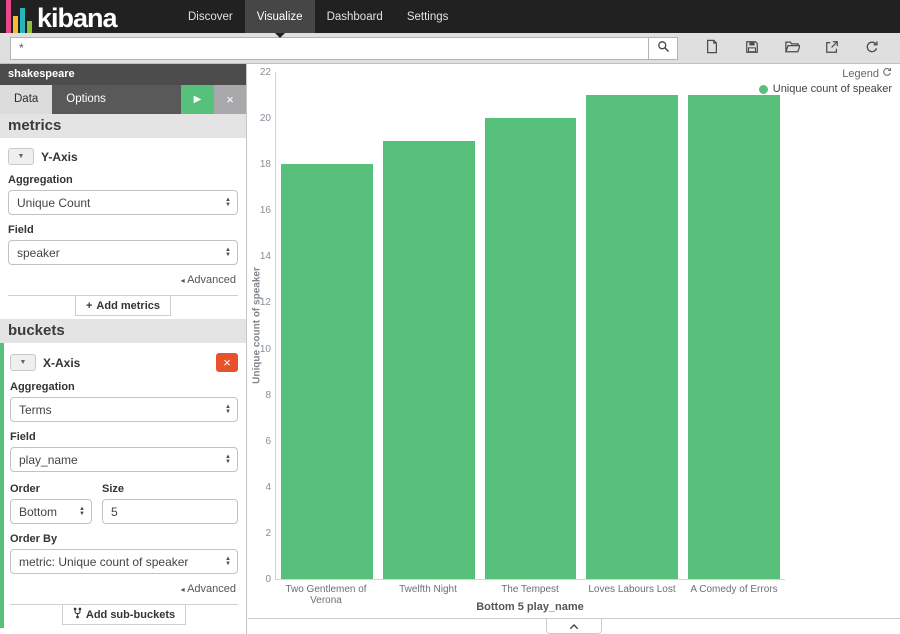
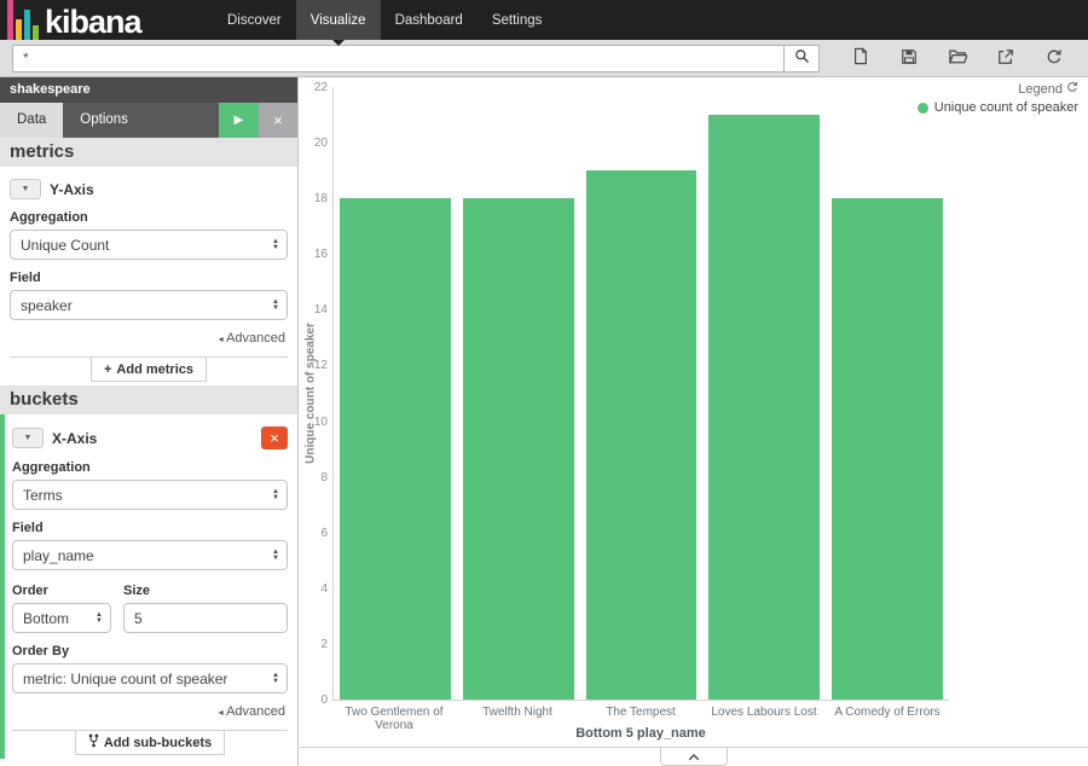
Twelfth Night: 19 -> 18
The Tempest: 20 -> 19
A Comedy of Errors: 21 -> 18
